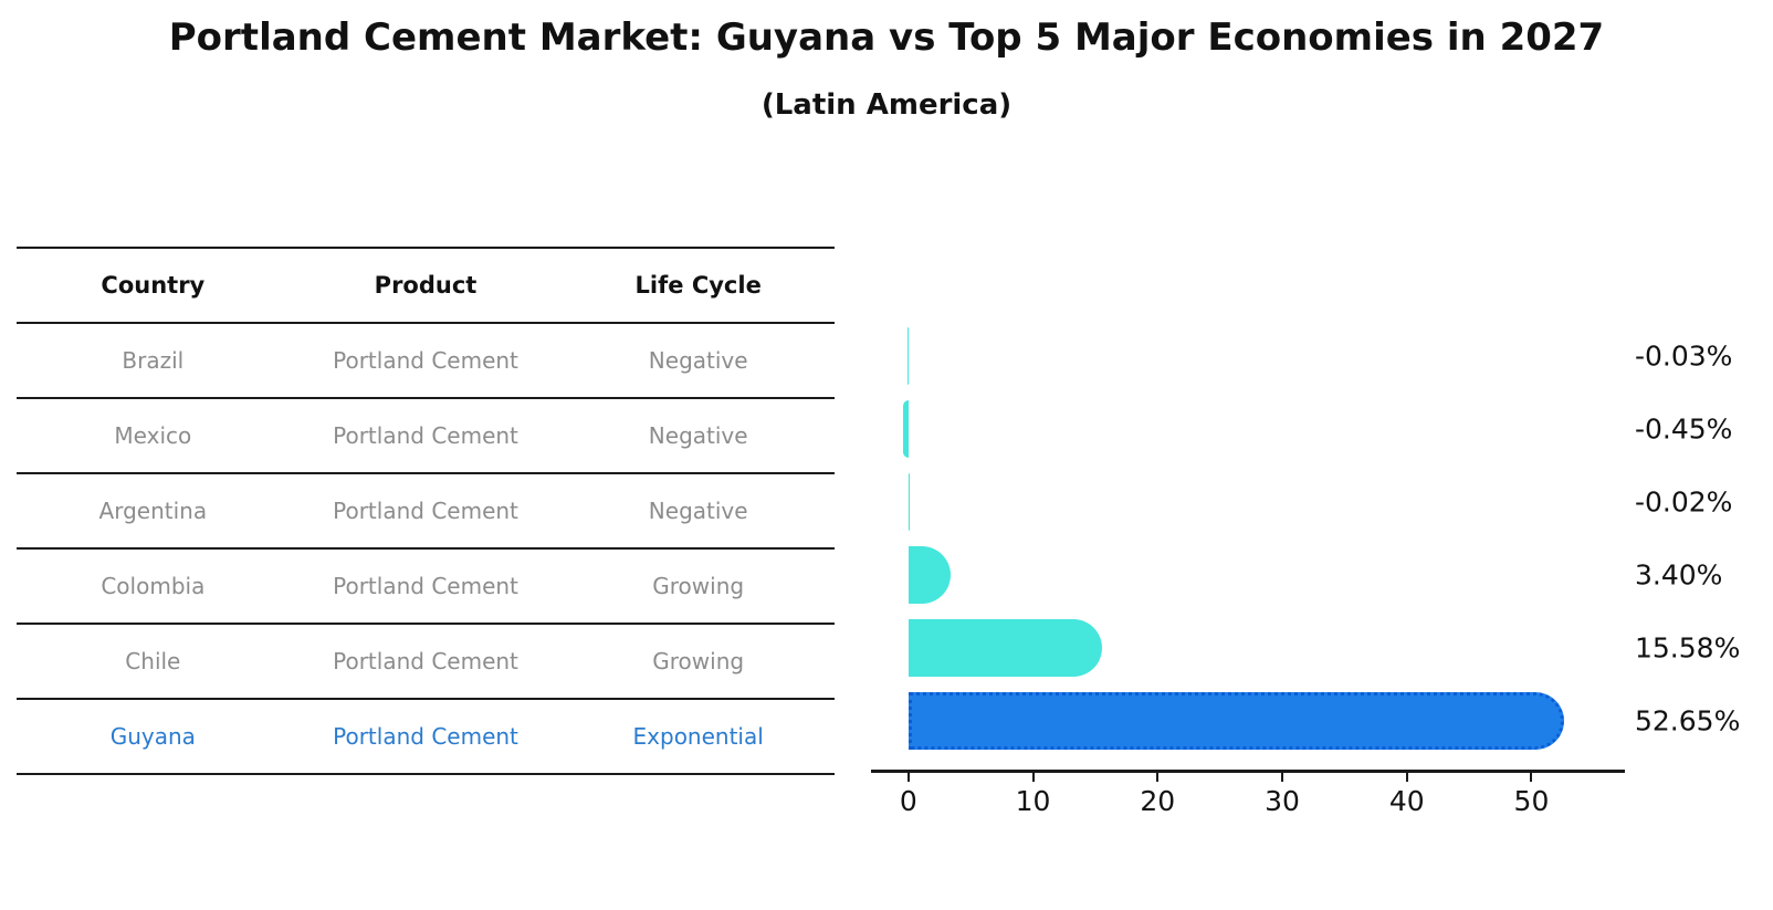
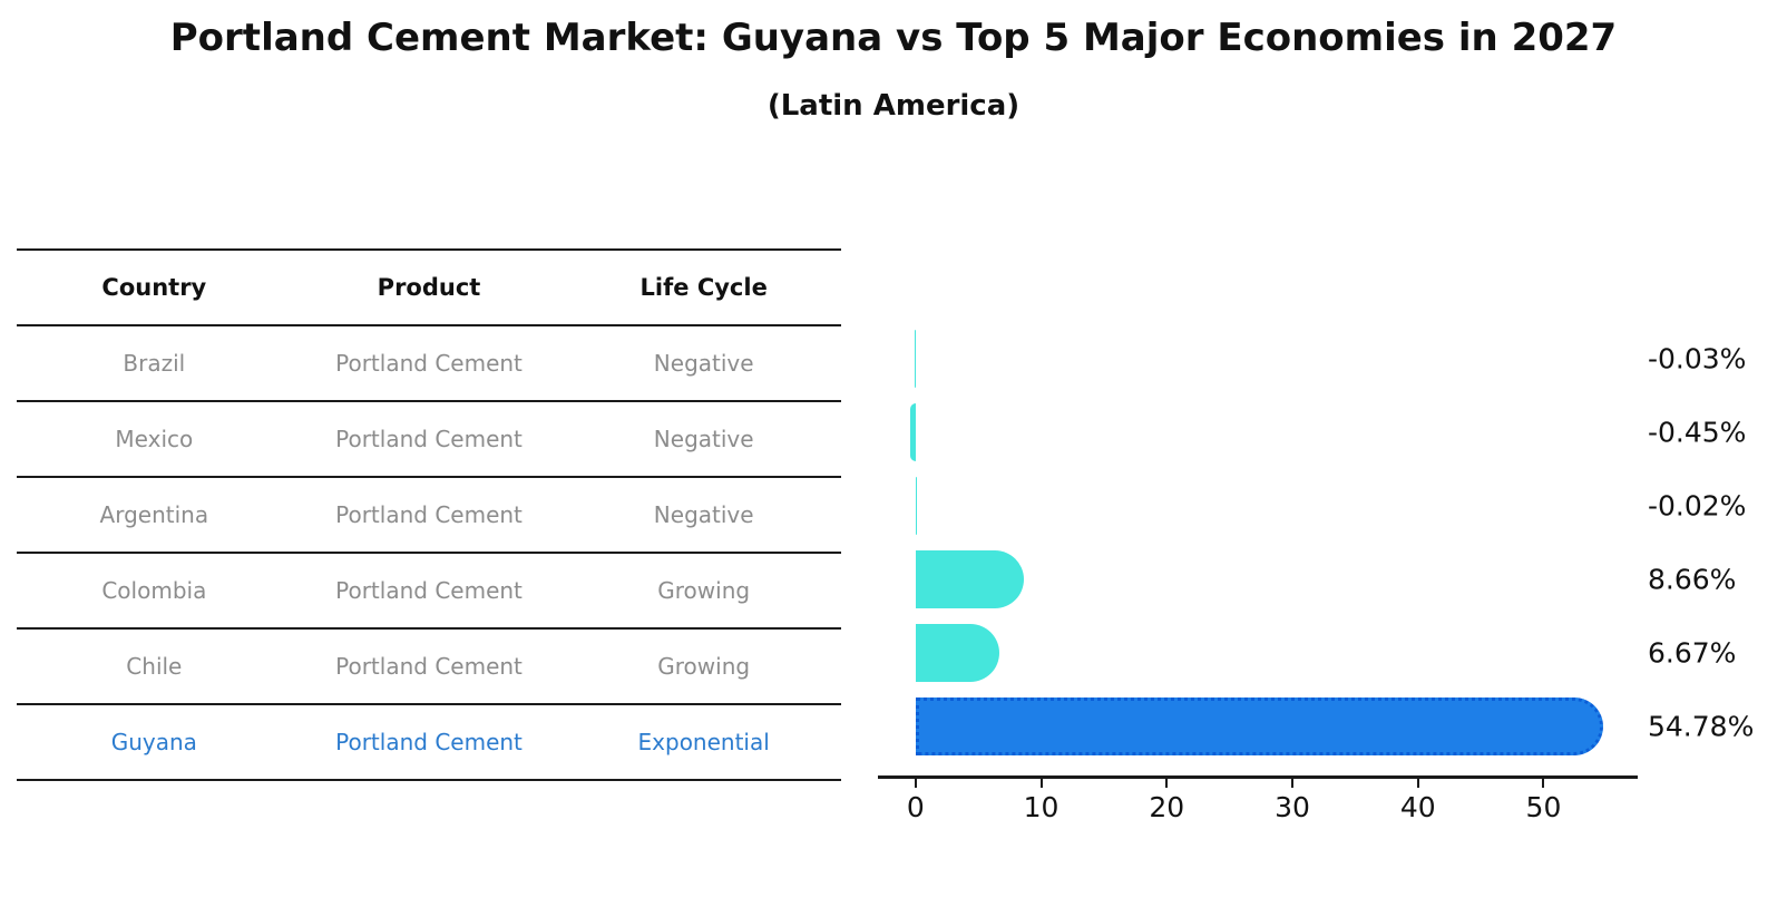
Colombia: 3.40% -> 8.66%
Chile: 15.58% -> 6.67%
Guyana: 52.65% -> 54.78%
